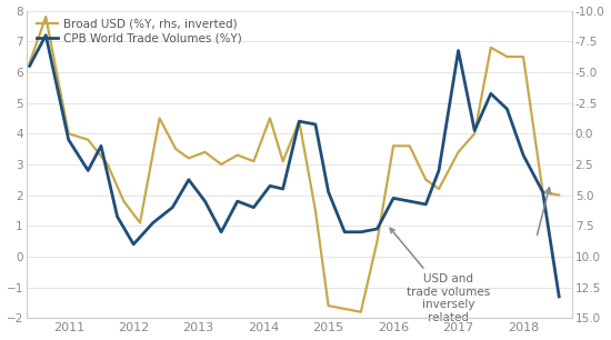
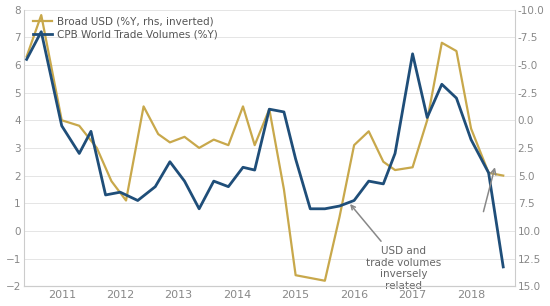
CPB World Trade Volumes (%Y)/2012: 0.4 -> 1.4
CPB World Trade Volumes (%Y)/2015: 2.1 -> 2.6
Broad USD (%Y, rhs, inverted)/2016: 3.6 -> 3.1
CPB World Trade Volumes (%Y)/2016: 1.9 -> 1.1
Broad USD (%Y, rhs, inverted)/2017: 3.4 -> 2.3
CPB World Trade Volumes (%Y)/2017: 6.7 -> 6.4
Broad USD (%Y, rhs, inverted)/2018: 6.5 -> 3.7
